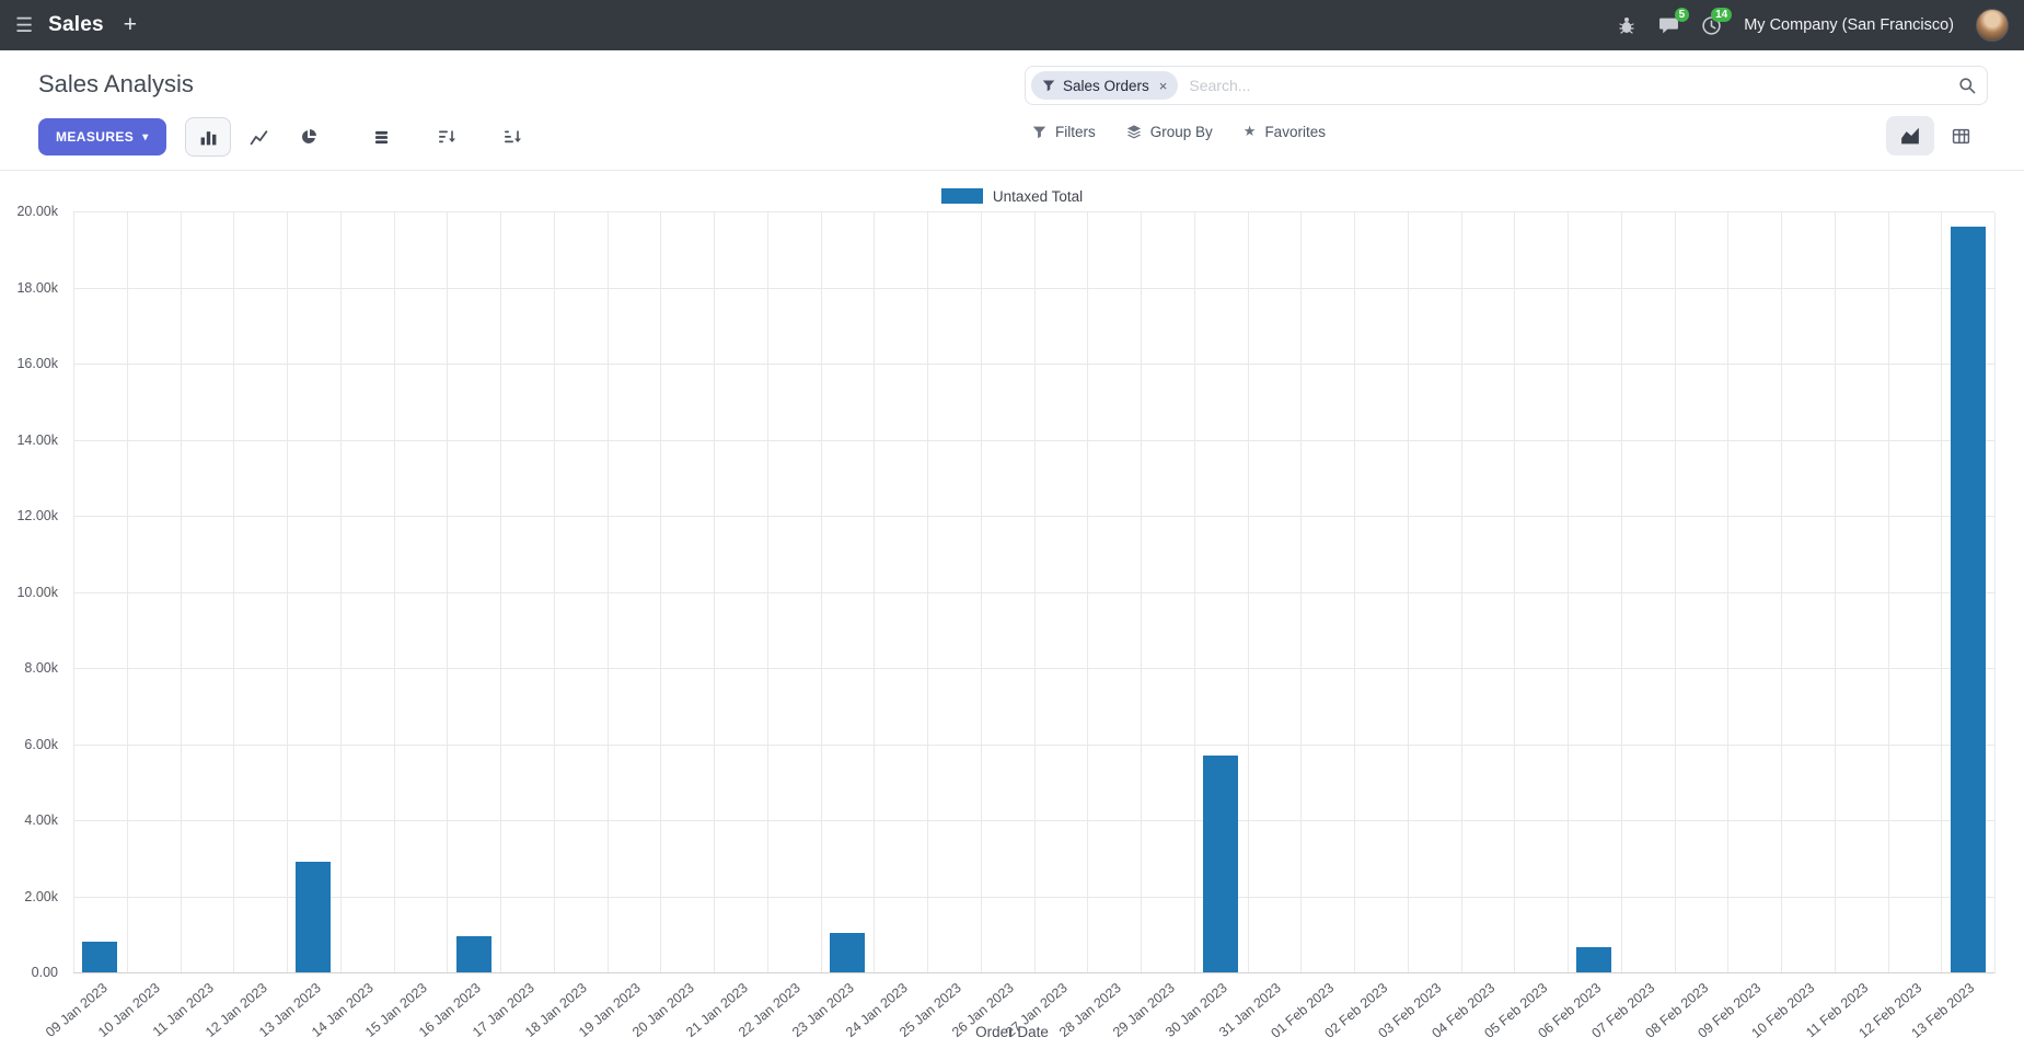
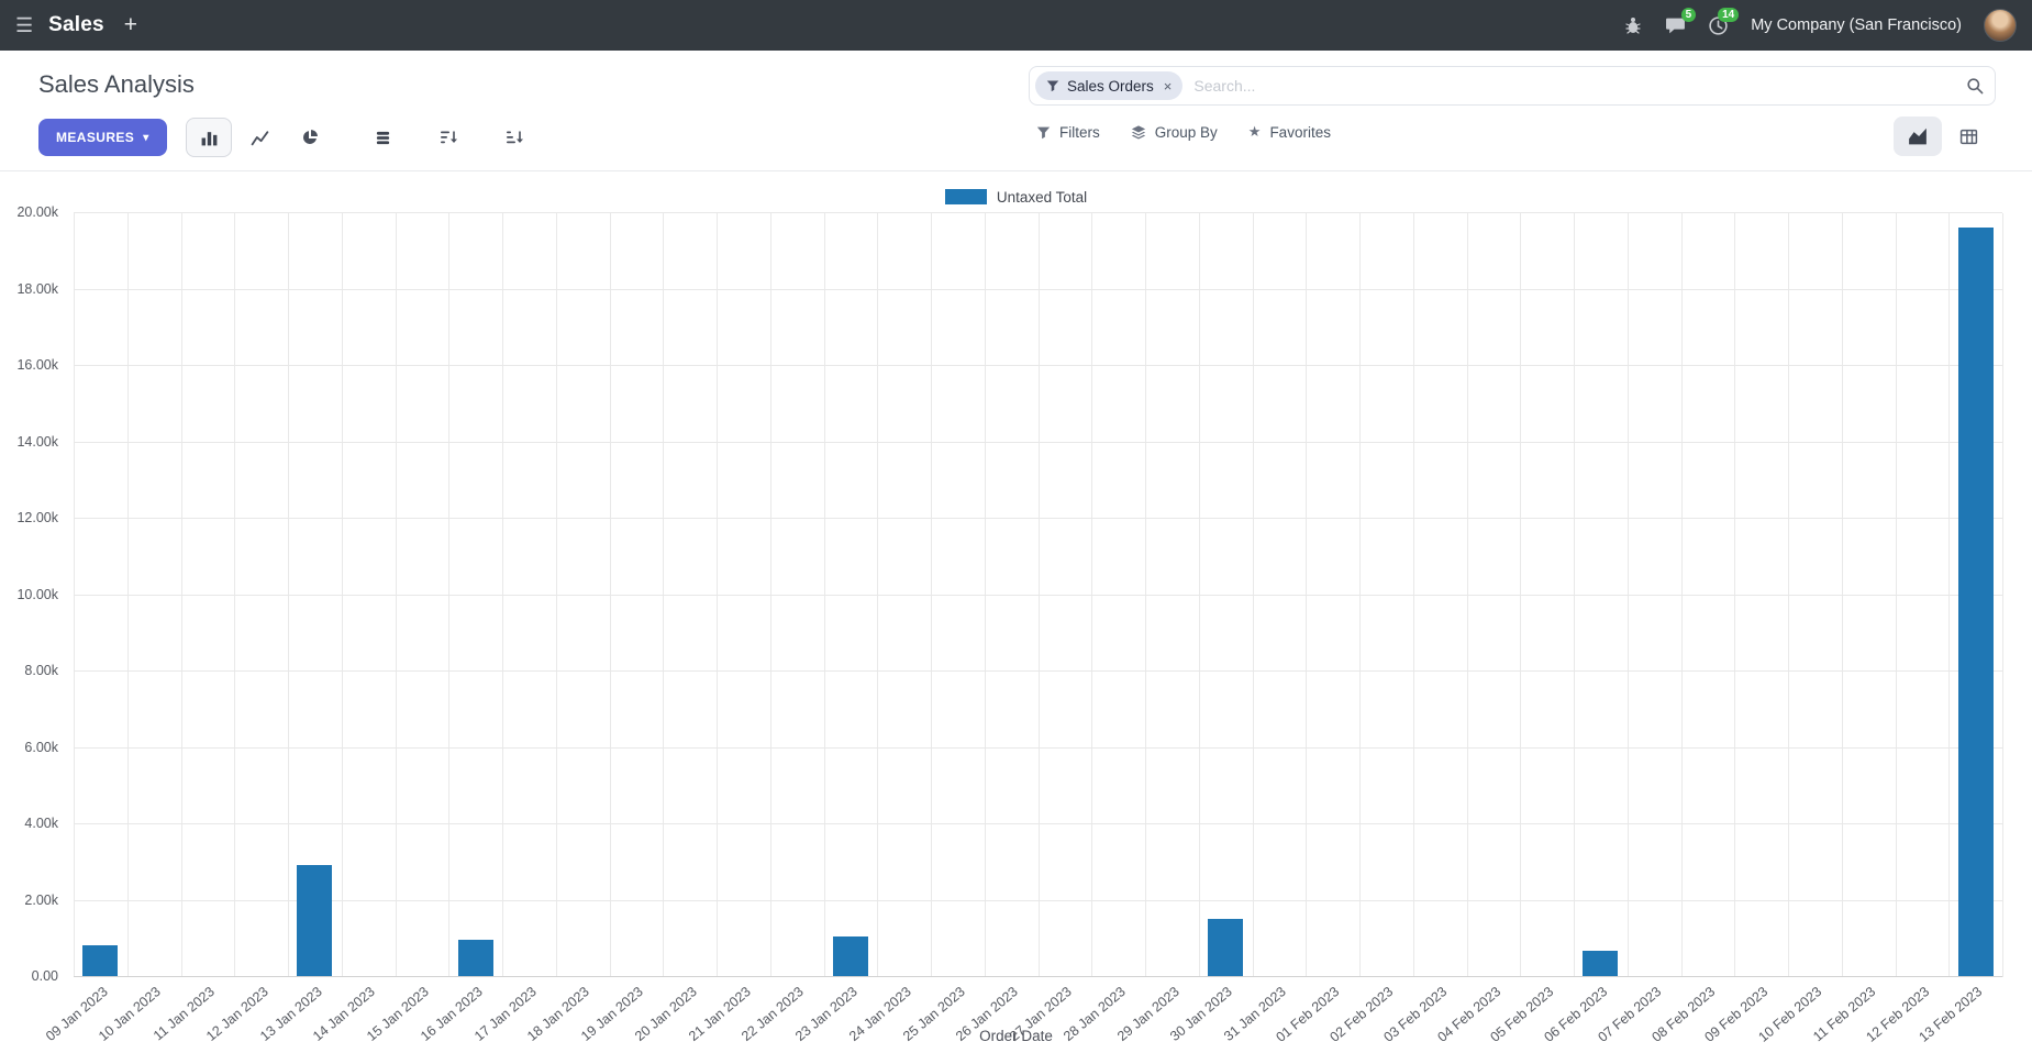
30 Jan 2023: 5.7k -> 1.5k
